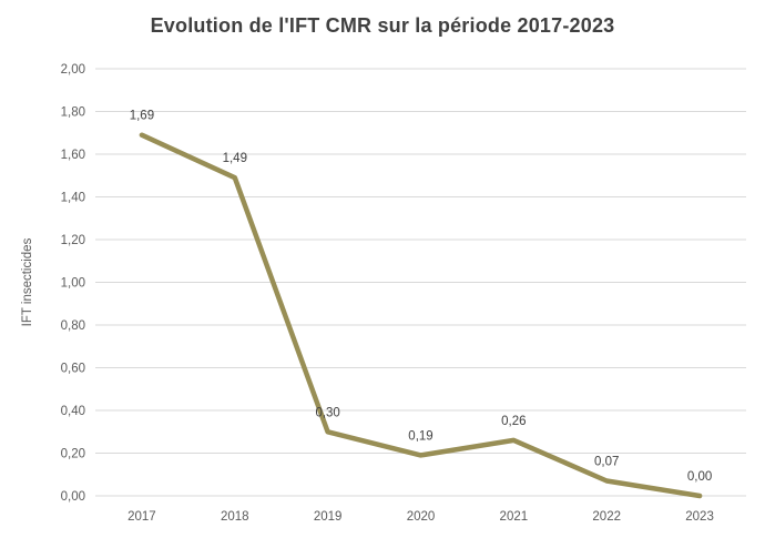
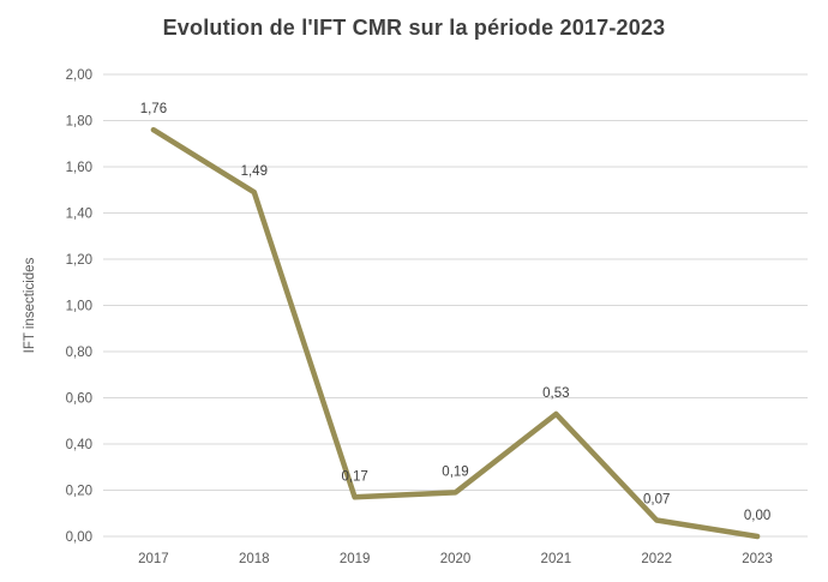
2017: 1,69 -> 1,76
2019: 0,30 -> 0,17
2021: 0,26 -> 0,53
